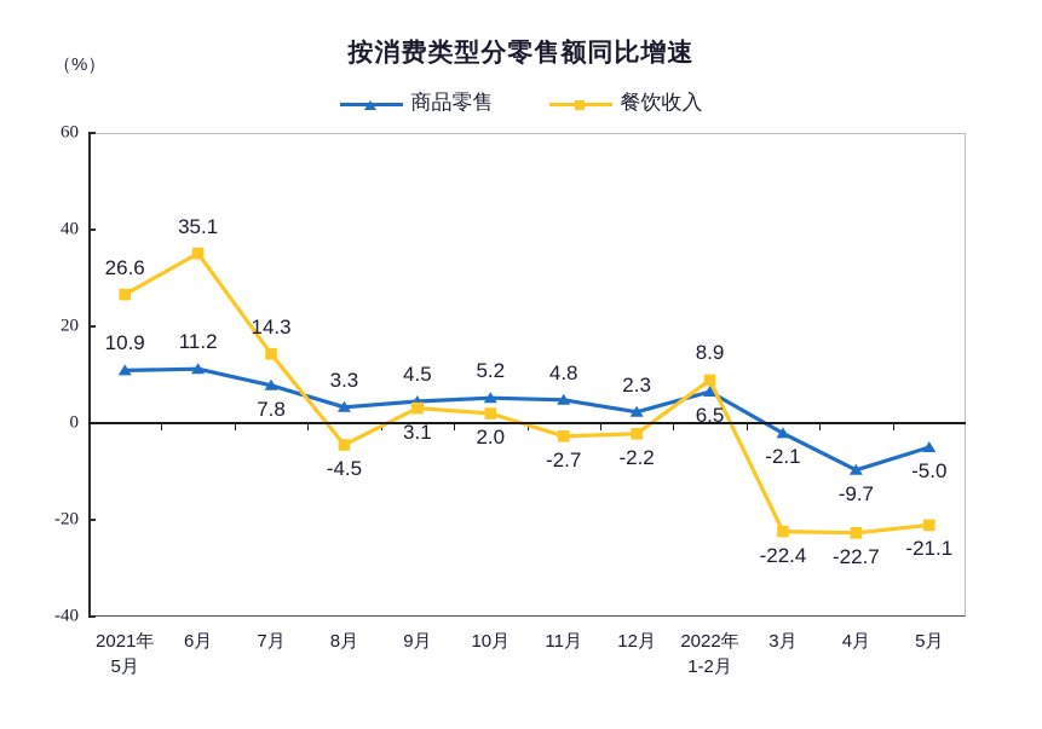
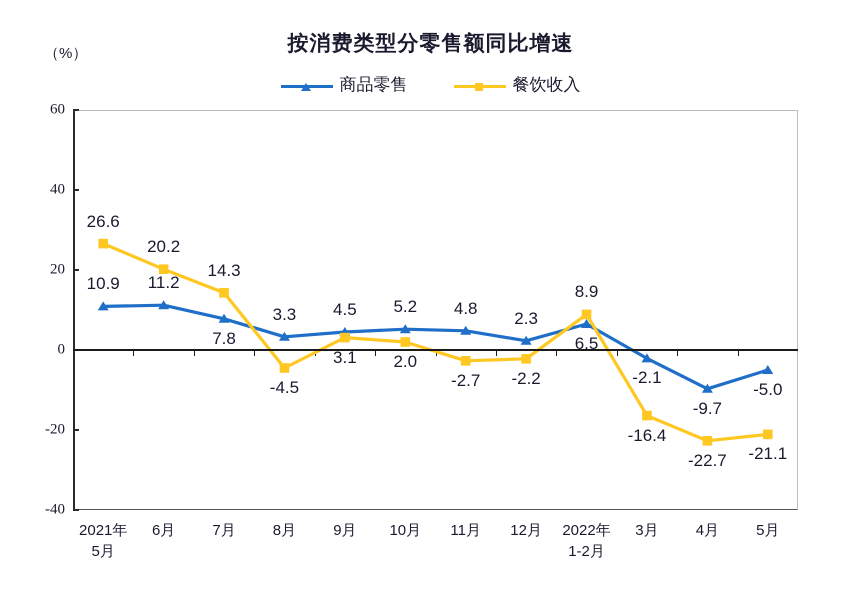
餐饮收入/6月: 35.1 -> 20.2
餐饮收入/3月: -22.4 -> -16.4
